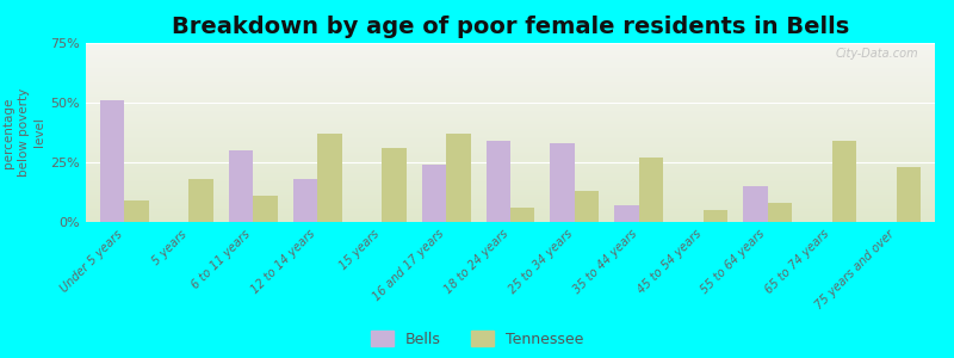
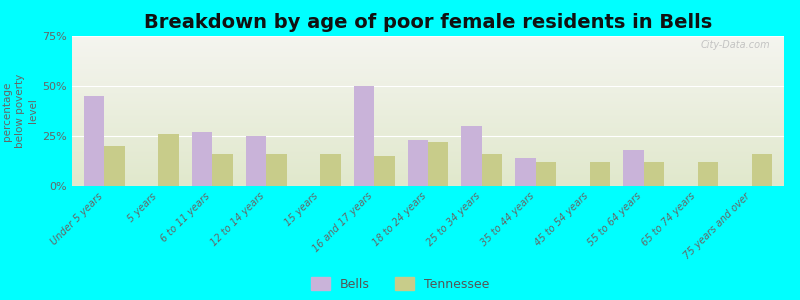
Bells/Under 5 years: 51% -> 45%
Tennessee/Under 5 years: 9% -> 20%
Tennessee/5 years: 18% -> 26%
Bells/6 to 11 years: 30% -> 27%
Tennessee/6 to 11 years: 11% -> 16%
Bells/12 to 14 years: 18% -> 25%
Tennessee/12 to 14 years: 37% -> 16%
Tennessee/15 years: 31% -> 16%
Bells/16 and 17 years: 24% -> 50%
Tennessee/16 and 17 years: 37% -> 15%
Bells/18 to 24 years: 34% -> 23%
Tennessee/18 to 24 years: 6% -> 22%
Bells/25 to 34 years: 33% -> 30%
Tennessee/25 to 34 years: 13% -> 16%
Bells/35 to 44 years: 7% -> 14%
Tennessee/35 to 44 years: 27% -> 12%
Tennessee/45 to 54 years: 5% -> 12%
Bells/55 to 64 years: 15% -> 18%
Tennessee/55 to 64 years: 8% -> 12%
Tennessee/65 to 74 years: 34% -> 12%
Tennessee/75 years and over: 23% -> 16%
